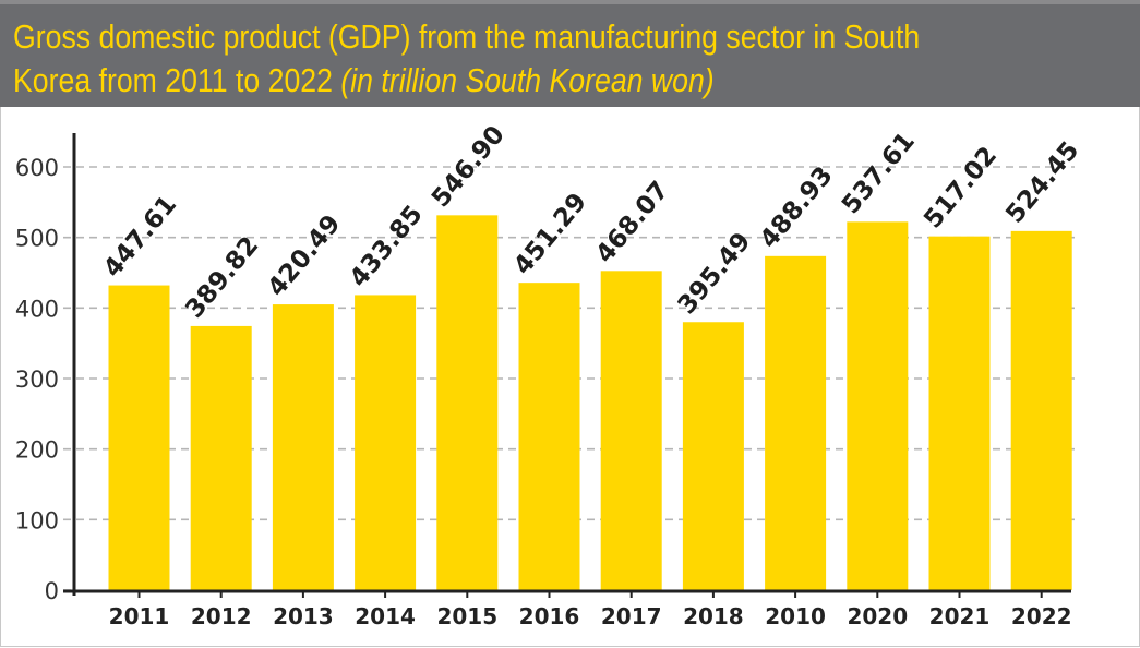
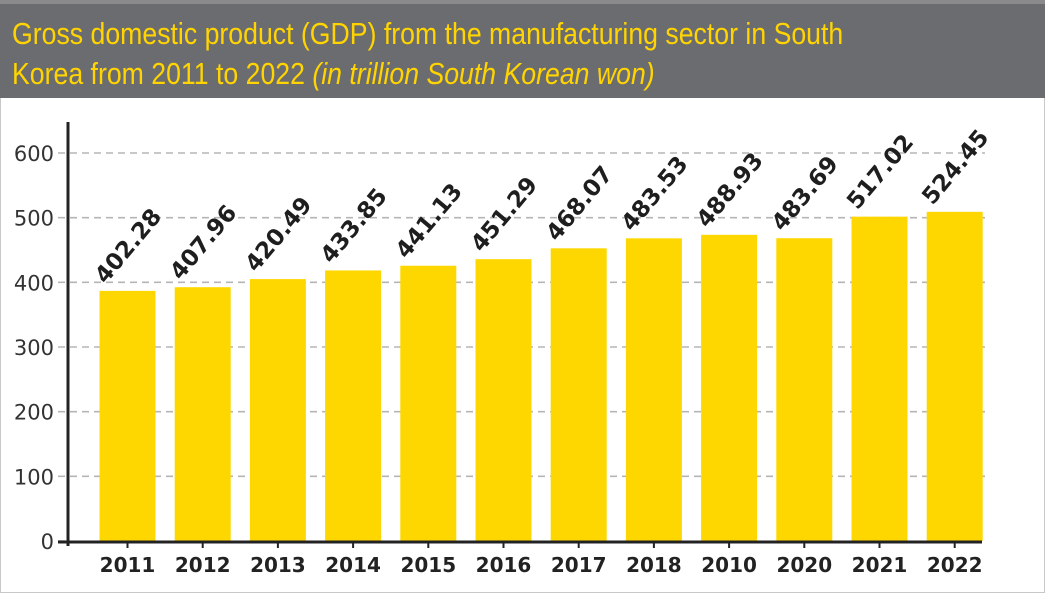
2011: 447.61 -> 402.28
2012: 389.82 -> 407.96
2015: 546.90 -> 441.13
2018: 395.49 -> 483.53
2020: 537.61 -> 483.69
